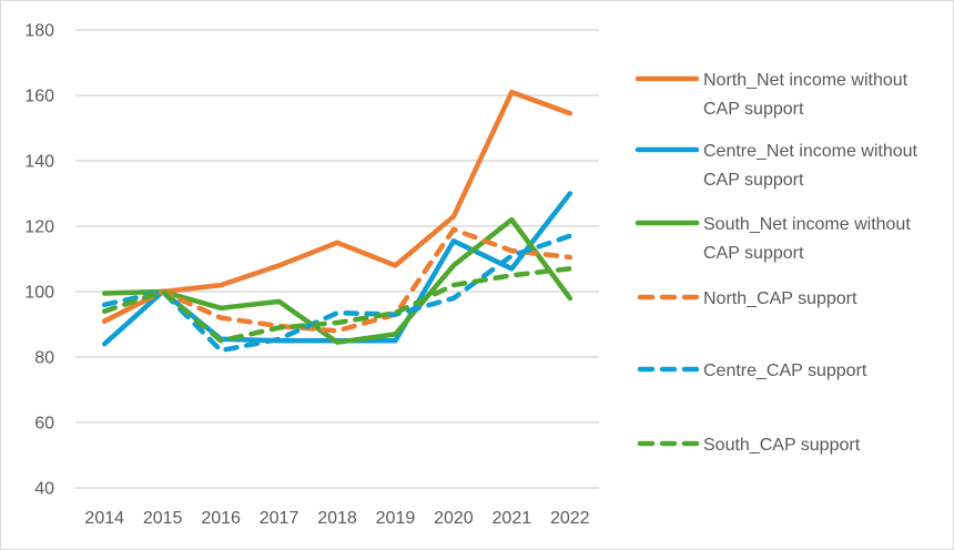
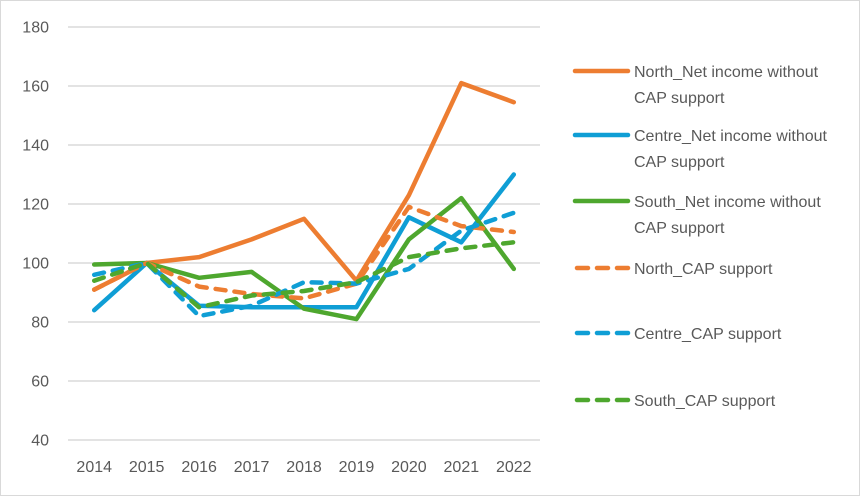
North_Net income without CAP support/2019: 108 -> 94
South_Net income without CAP support/2019: 87 -> 81
